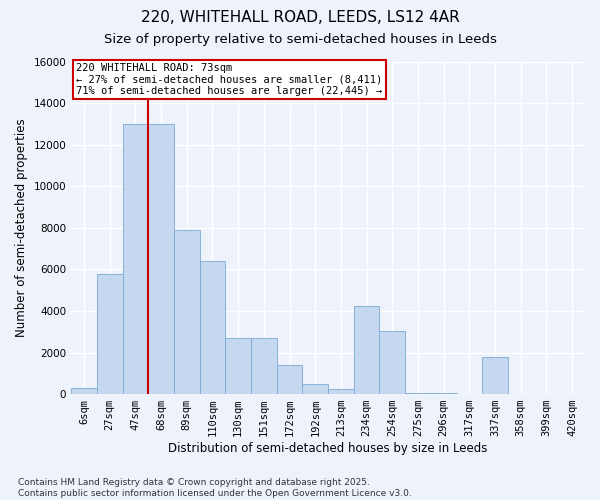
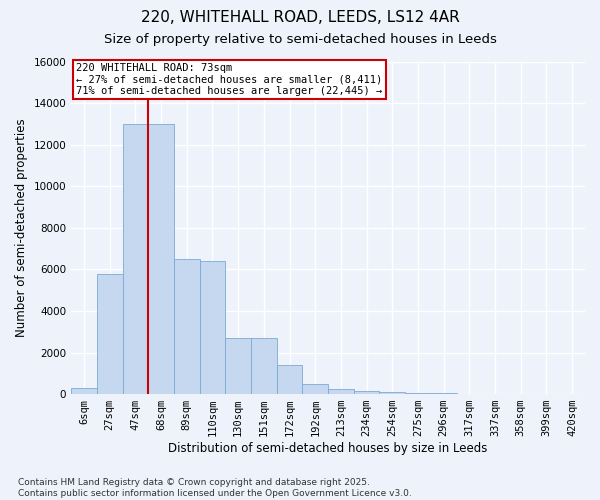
89sqm: 7900 -> 6500
234sqm: 4250 -> 150
254sqm: 3050 -> 100
337sqm: 1800 -> 0
